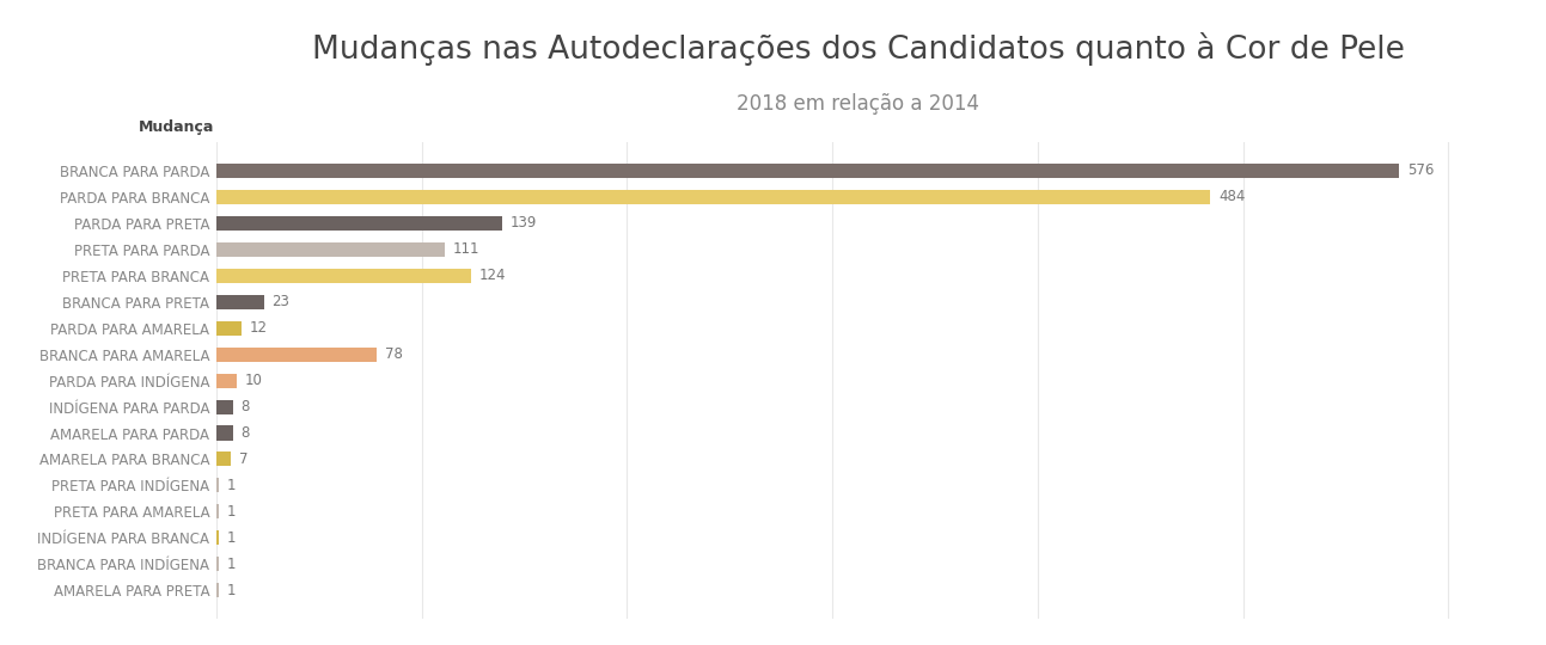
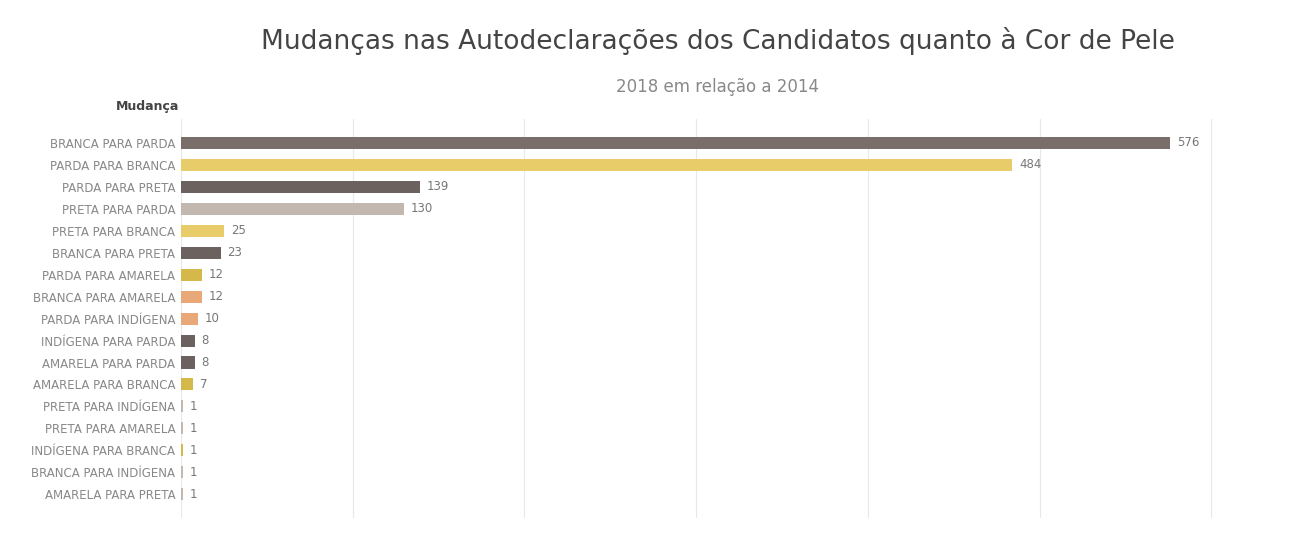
PRETA PARA PARDA: 111 -> 130
PRETA PARA BRANCA: 124 -> 25
BRANCA PARA AMARELA: 78 -> 12
